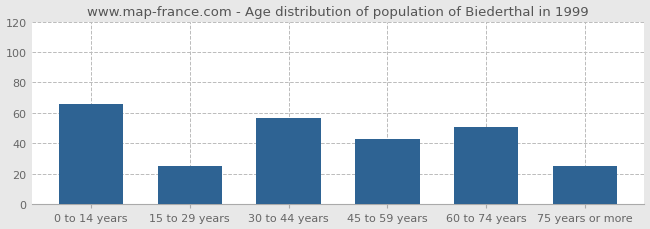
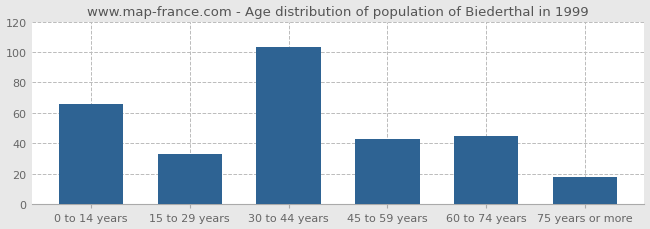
15 to 29 years: 25 -> 33
30 to 44 years: 57 -> 103
60 to 74 years: 51 -> 45
75 years or more: 25 -> 18
